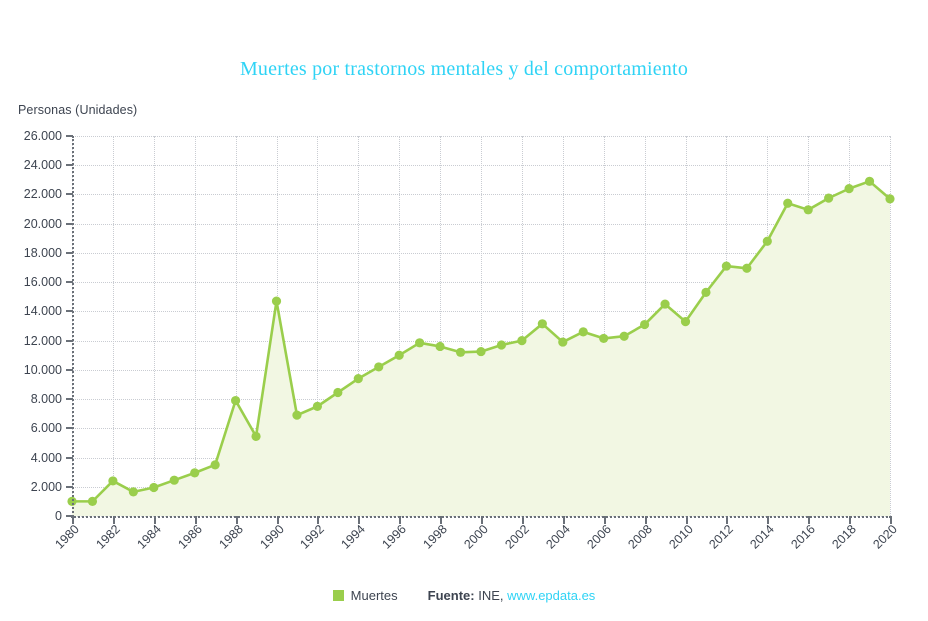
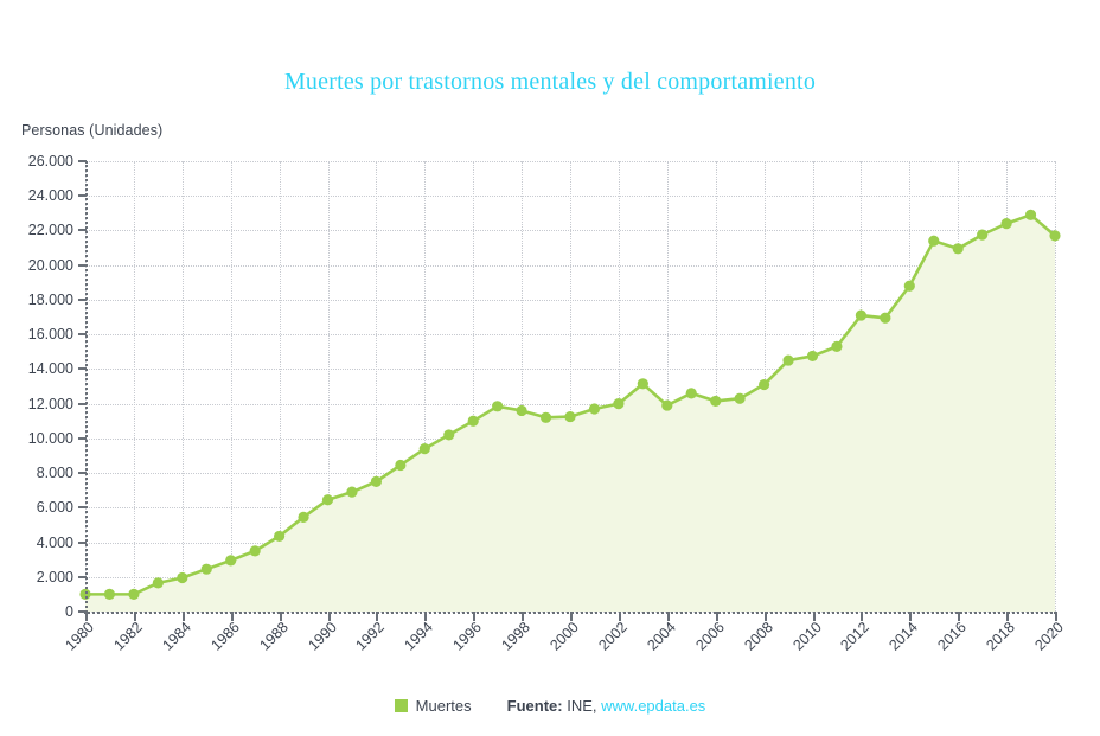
1982: 2400 -> 1000
1988: 7900 -> 4400
1990: 14700 -> 6400
2010: 13300 -> 14800
